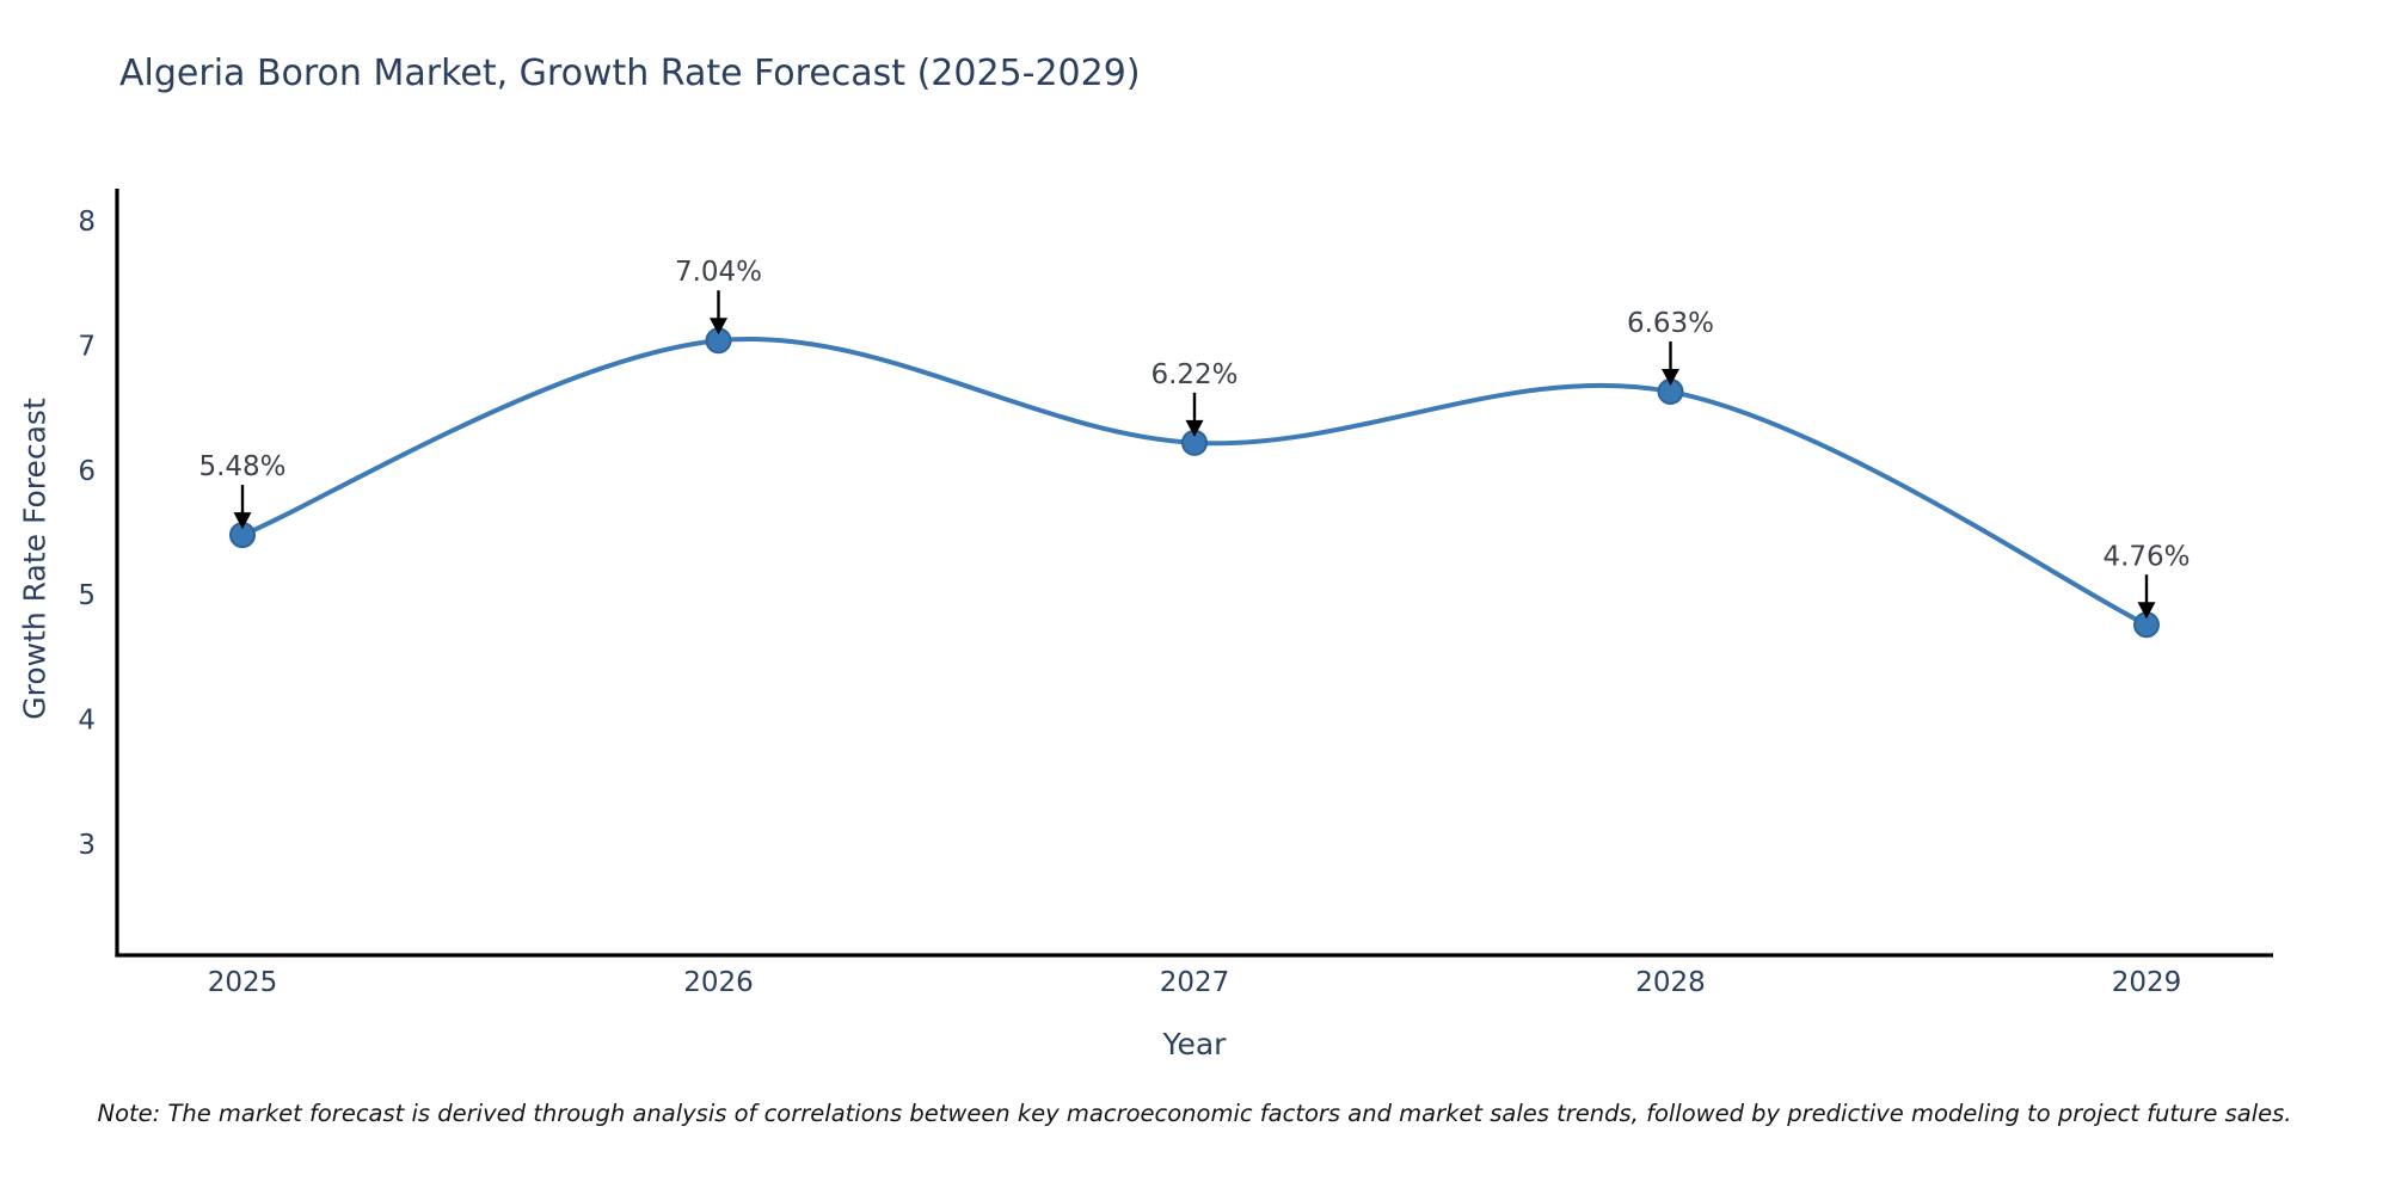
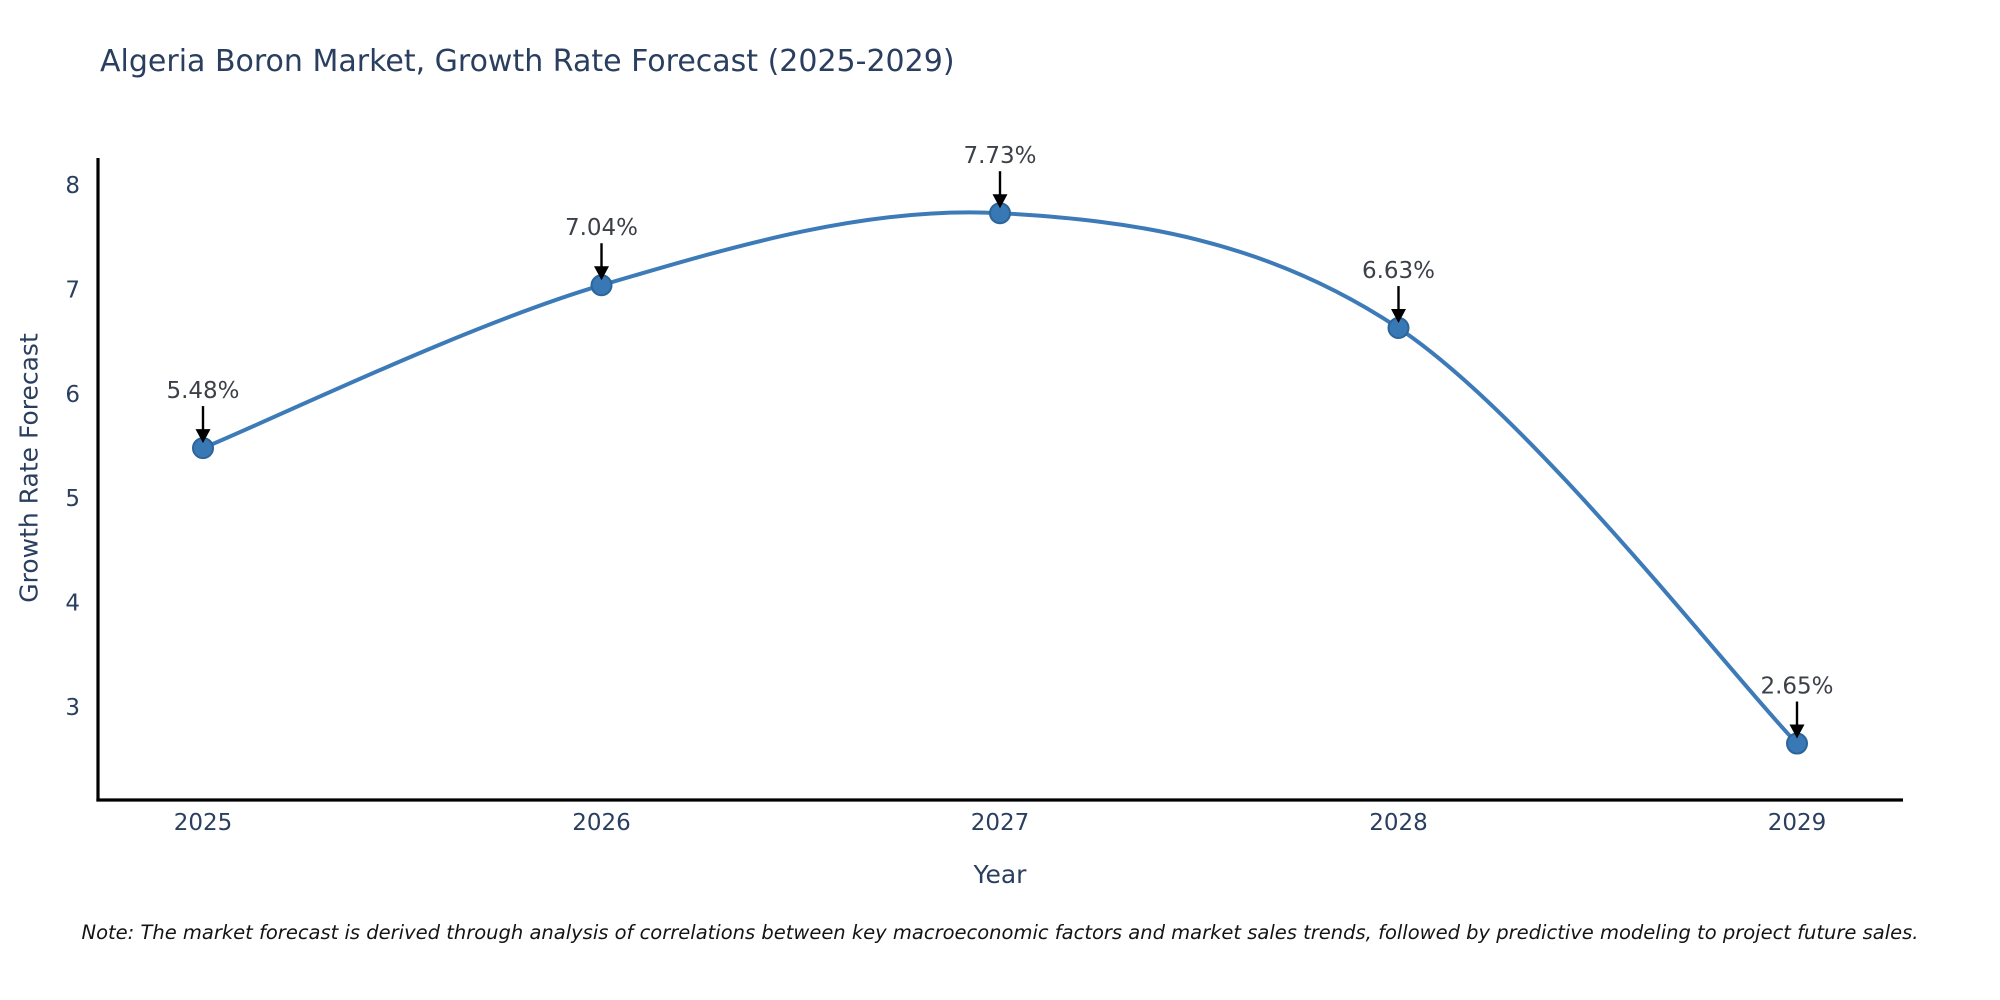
2027: 6.22% -> 7.73%
2029: 4.76% -> 2.65%
